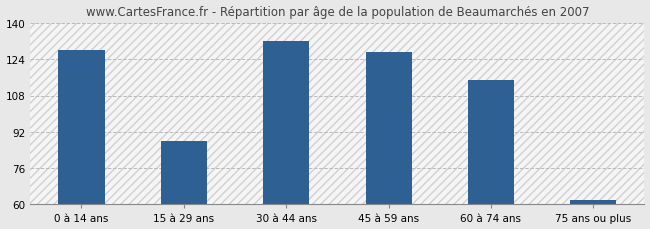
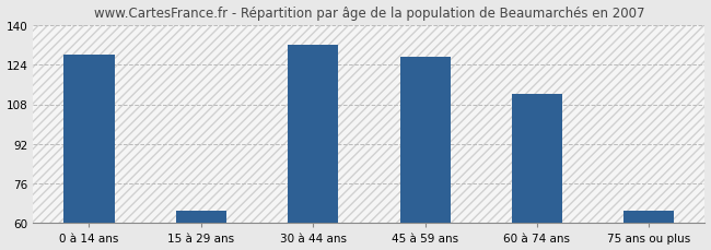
15 à 29 ans: 88 -> 65
60 à 74 ans: 115 -> 112
75 ans ou plus: 62 -> 65
